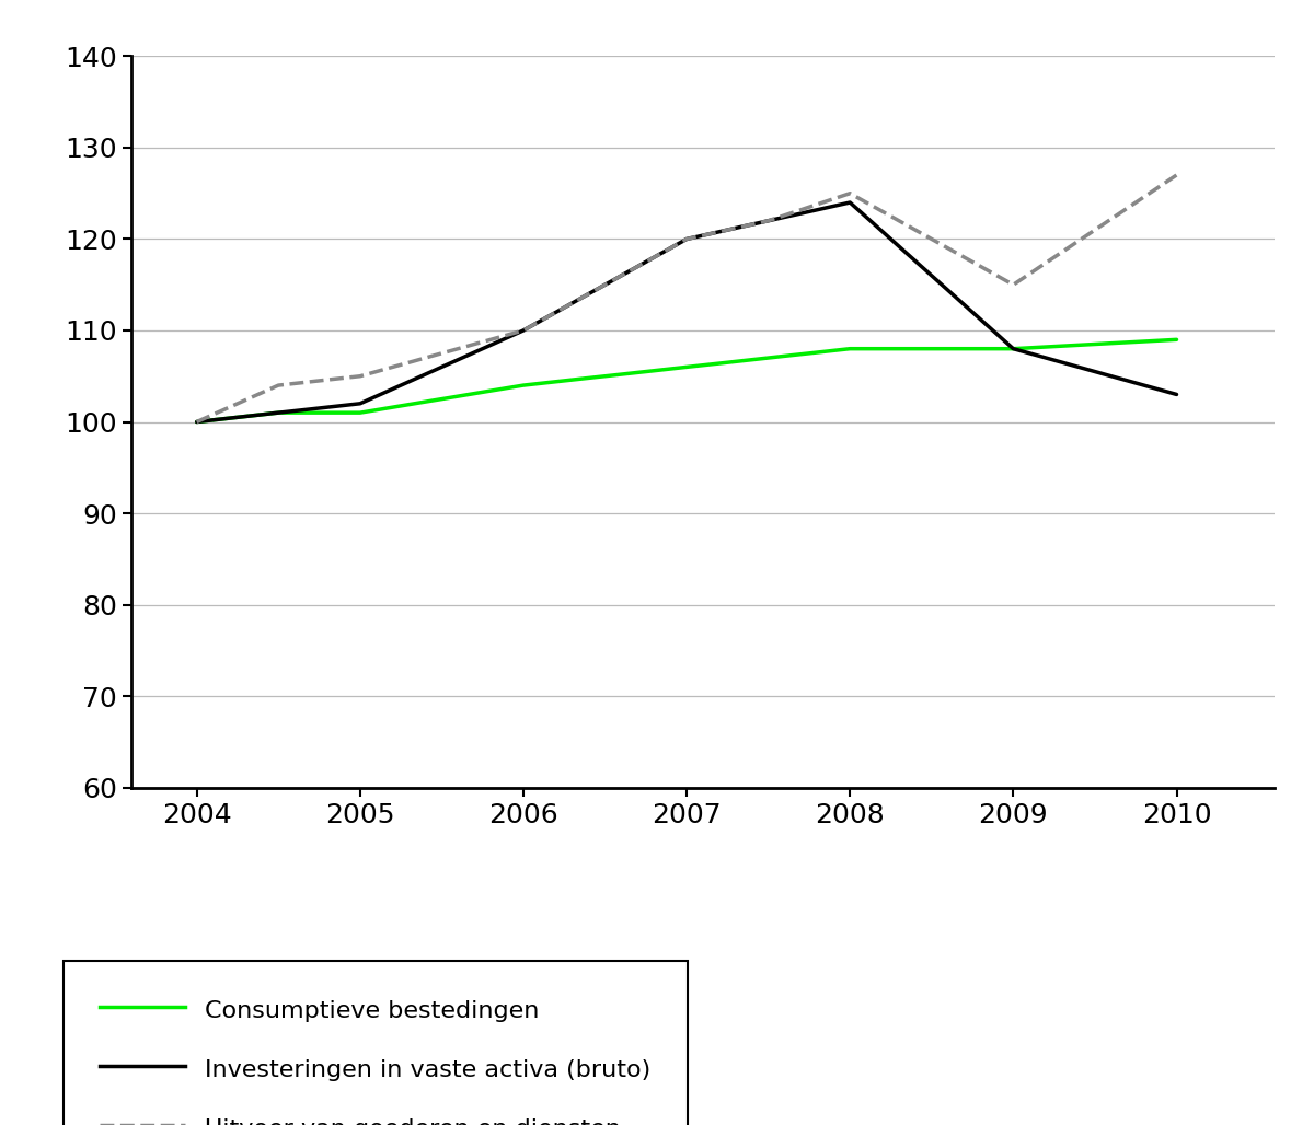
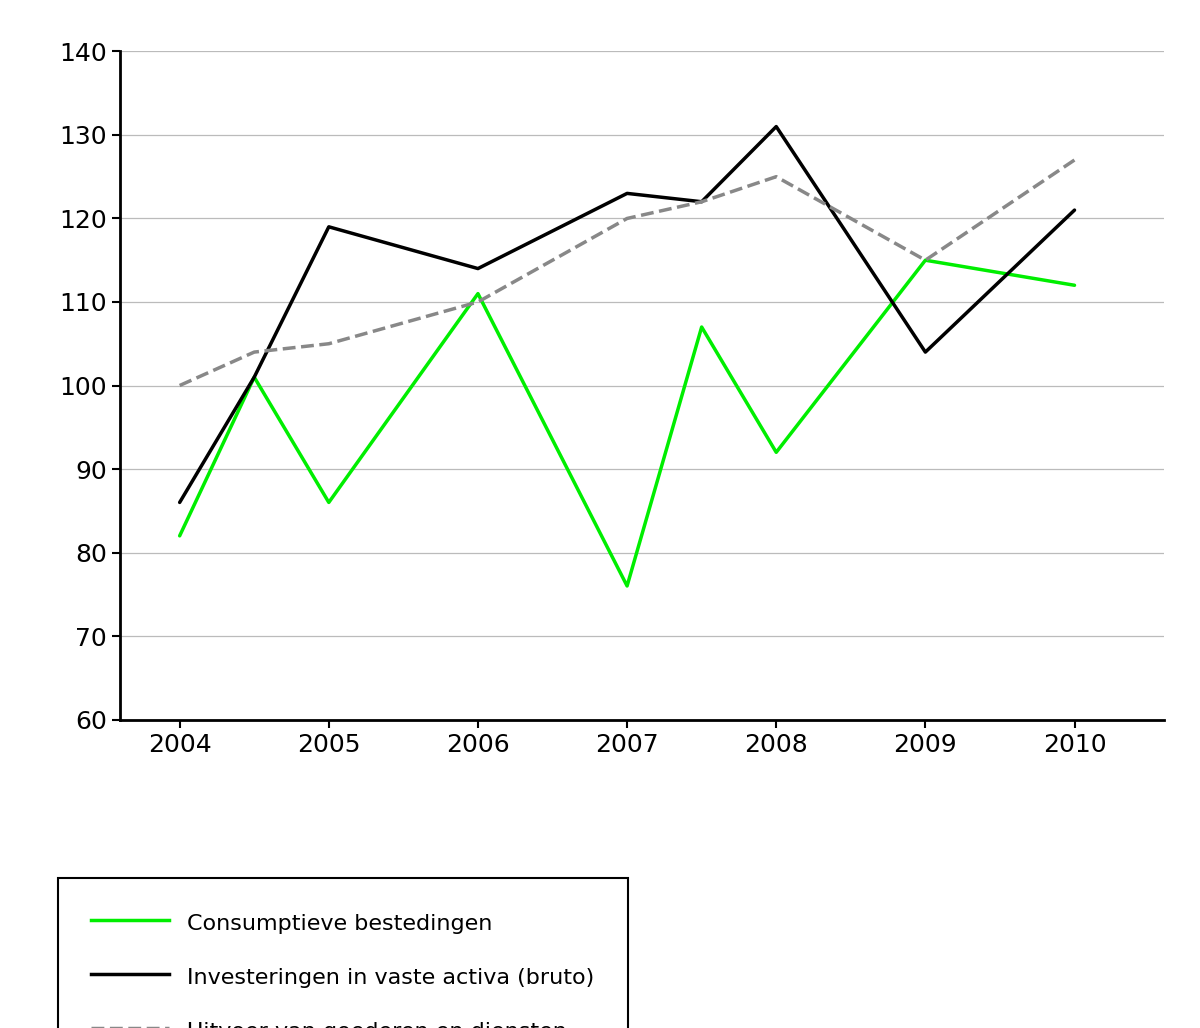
Consumptieve bestedingen/2004: 100 -> 82
Investeringen in vaste activa (bruto)/2004: 100 -> 86
Consumptieve bestedingen/2005: 101 -> 86
Investeringen in vaste activa (bruto)/2005: 102 -> 119
Consumptieve bestedingen/2006: 104 -> 111
Investeringen in vaste activa (bruto)/2006: 110 -> 114
Consumptieve bestedingen/2007: 106 -> 76
Investeringen in vaste activa (bruto)/2007: 120 -> 123
Consumptieve bestedingen/2008: 108 -> 92
Investeringen in vaste activa (bruto)/2008: 124 -> 131
Consumptieve bestedingen/2009: 108 -> 115
Investeringen in vaste activa (bruto)/2009: 108 -> 104
Consumptieve bestedingen/2010: 109 -> 112
Investeringen in vaste activa (bruto)/2010: 103 -> 121
